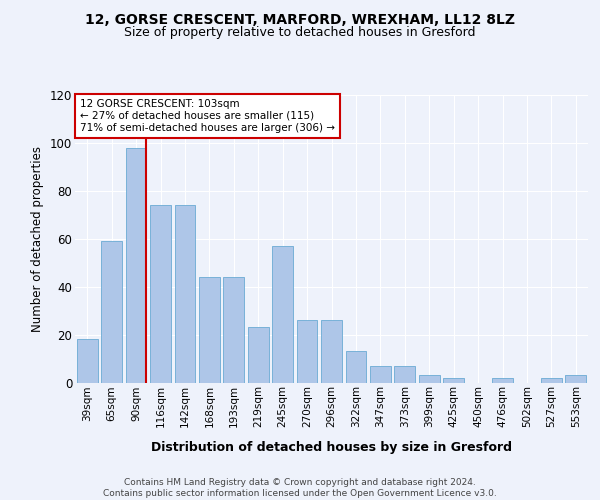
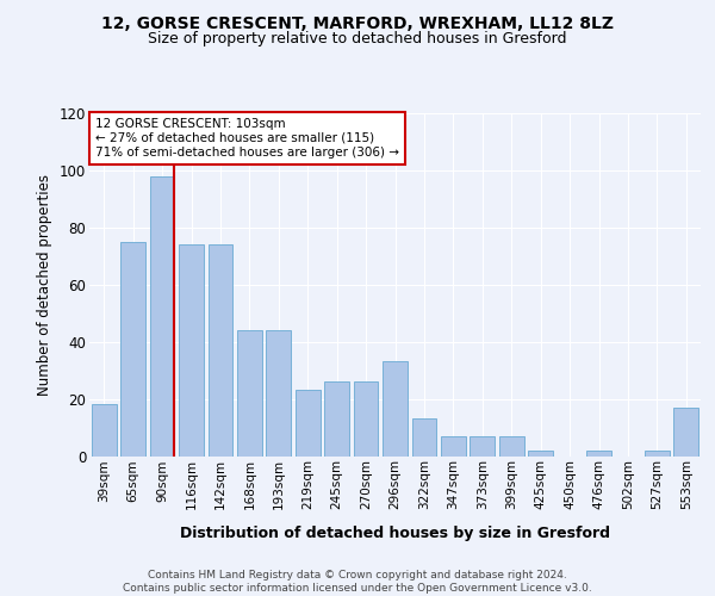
65sqm: 59 -> 75
245sqm: 57 -> 26
296sqm: 26 -> 33
399sqm: 3 -> 7
553sqm: 3 -> 17
